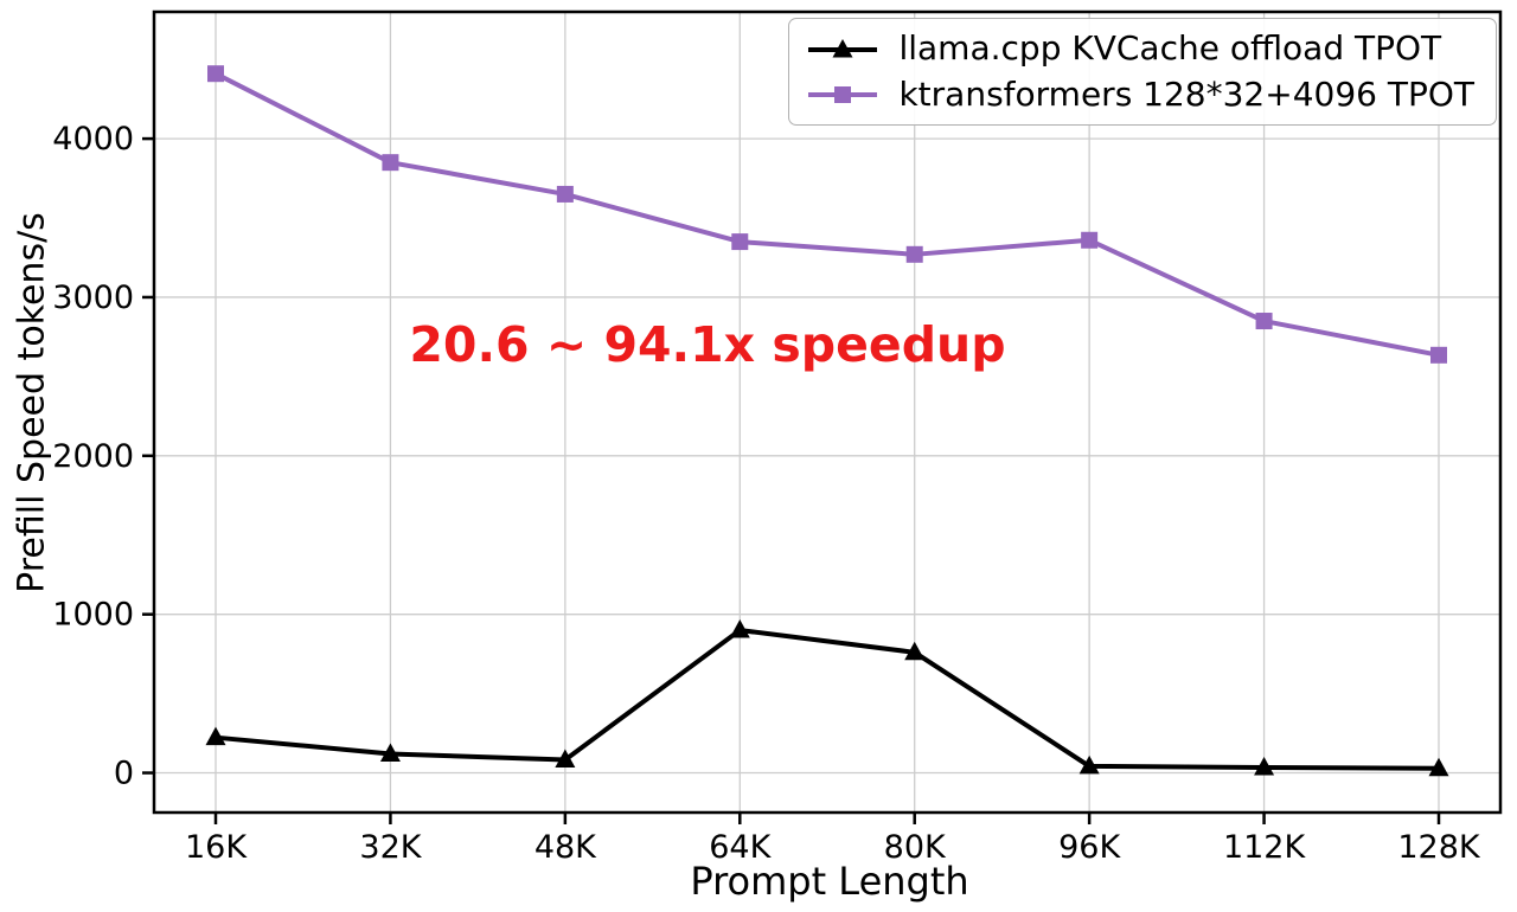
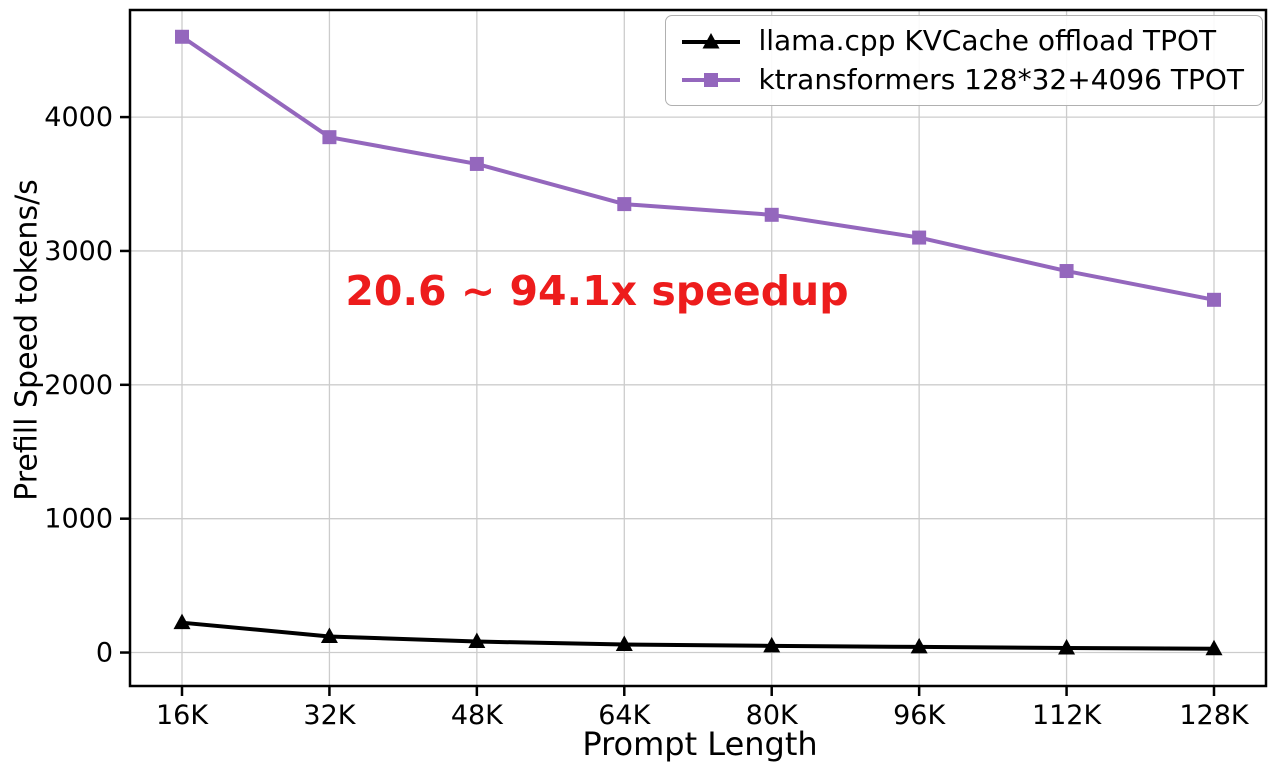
ktransformers 128*32+4096 TPOT/16K: 4410 -> 4600
llama.cpp KVCache offload TPOT/64K: 900 -> 60
llama.cpp KVCache offload TPOT/80K: 760 -> 50
ktransformers 128*32+4096 TPOT/96K: 3360 -> 3100
